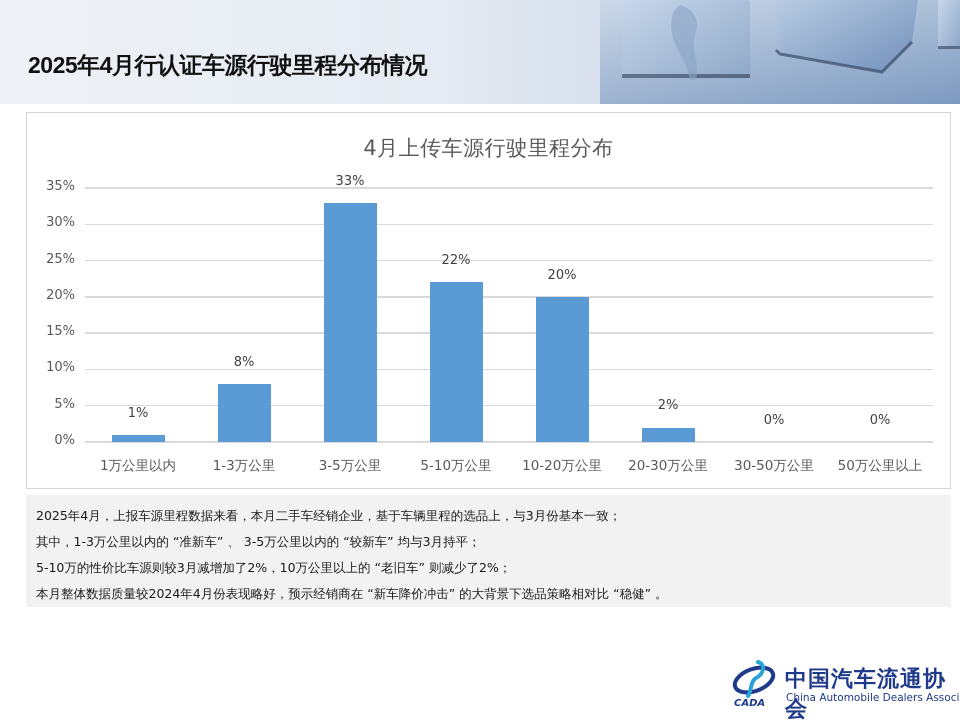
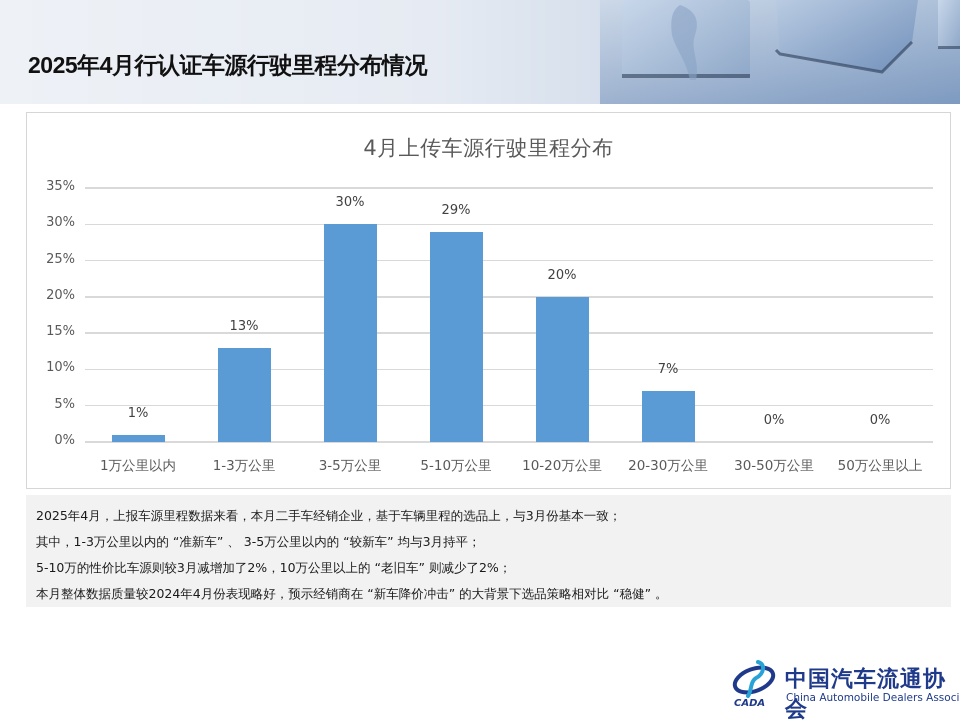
1-3万公里: 8% -> 13%
3-5万公里: 33% -> 30%
5-10万公里: 22% -> 29%
20-30万公里: 2% -> 7%
